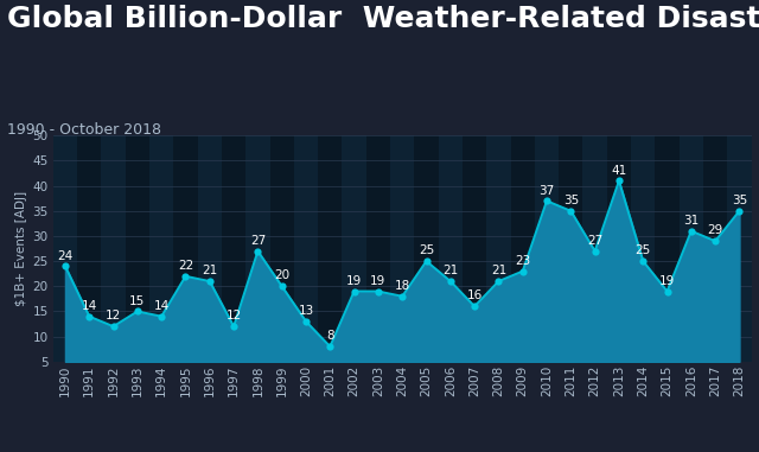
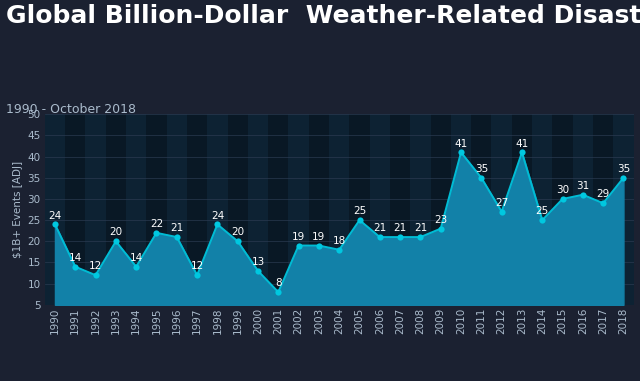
1993: 15 -> 20
1998: 27 -> 24
2007: 16 -> 21
2010: 37 -> 41
2015: 19 -> 30
